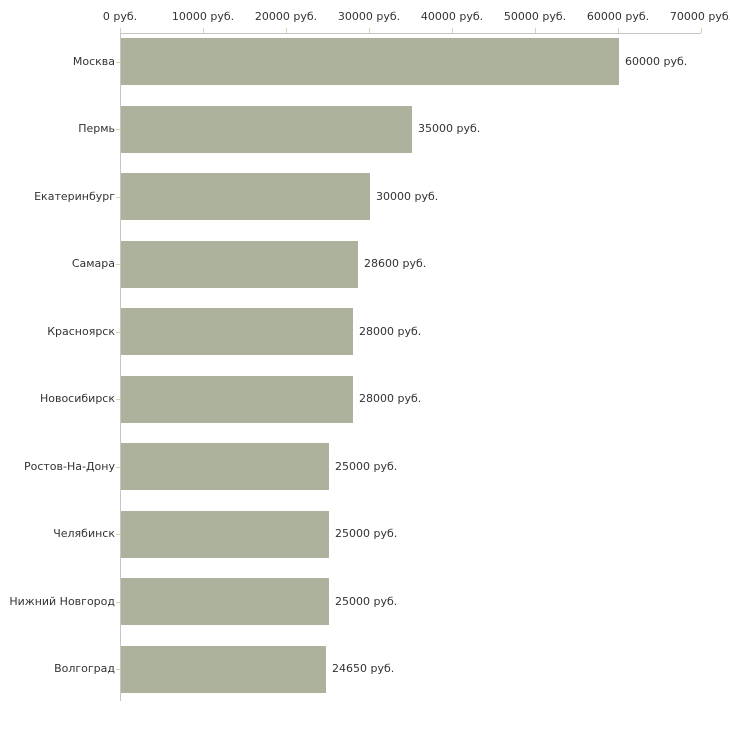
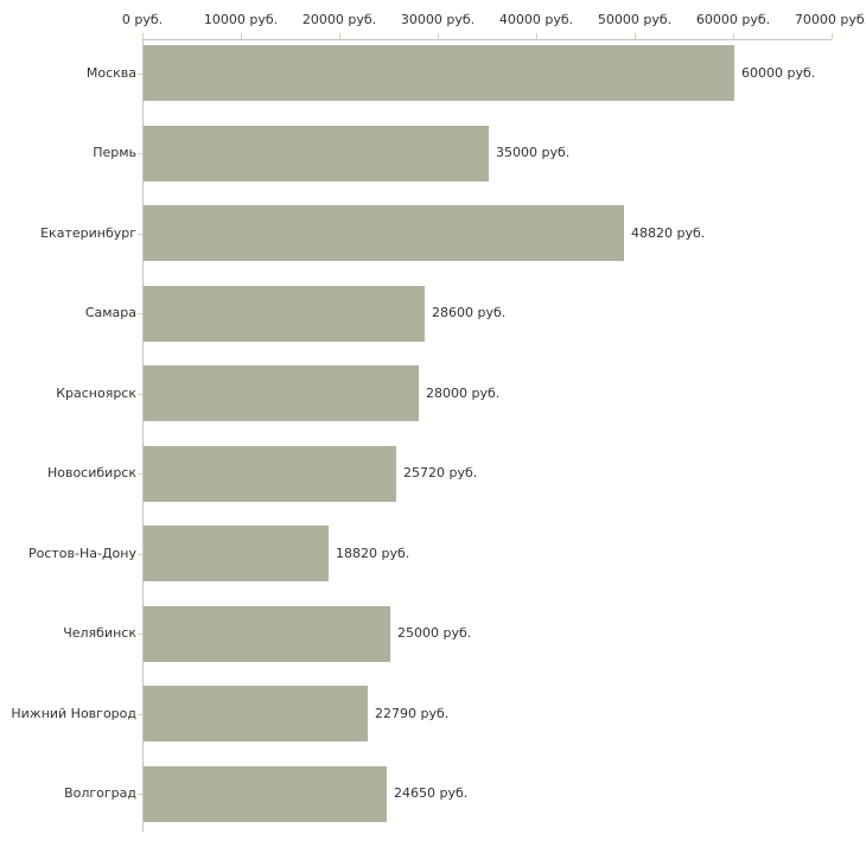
Екатеринбург: 30000 -> 48820
Новосибирск: 28000 -> 25720
Ростов-На-Дону: 25000 -> 18820
Нижний Новгород: 25000 -> 22790
